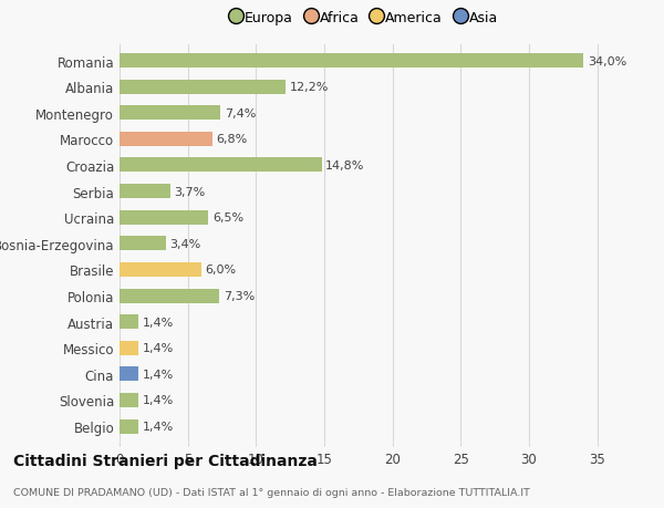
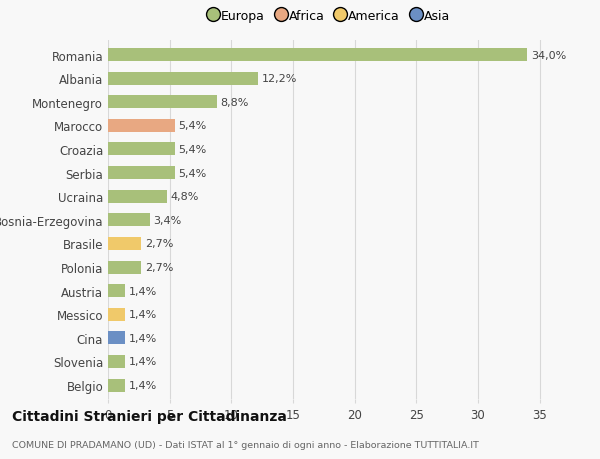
Montenegro: 7,4% -> 8,8%
Marocco: 6,8% -> 5,4%
Croazia: 14,8% -> 5,4%
Serbia: 3,7% -> 5,4%
Ucraina: 6,5% -> 4,8%
Brasile: 6,0% -> 2,7%
Polonia: 7,3% -> 2,7%
